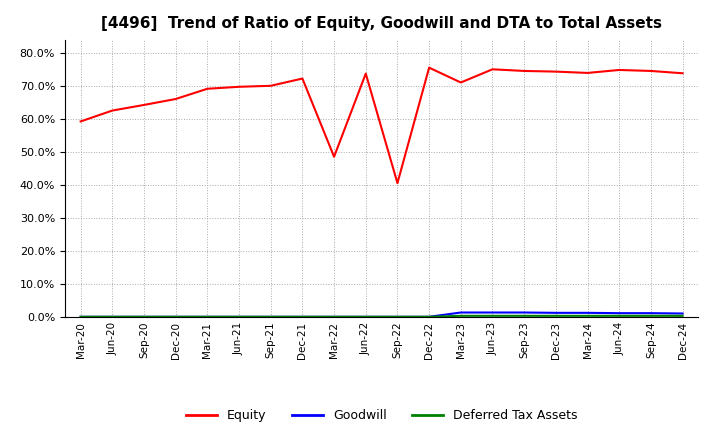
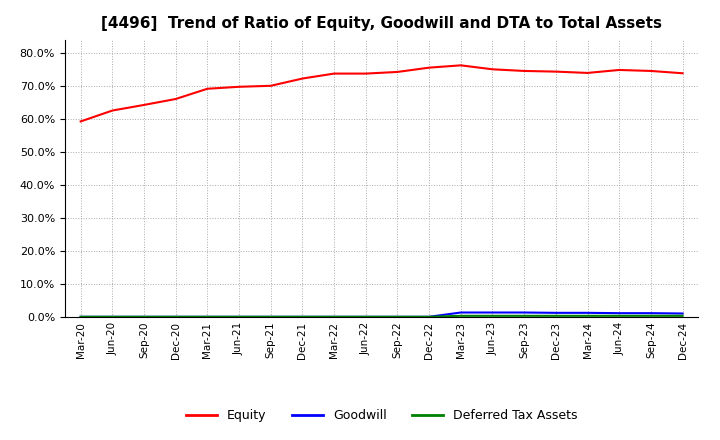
Equity/Mar-22: 48.5% -> 73.7%
Equity/Sep-22: 40.5% -> 74.2%
Equity/Mar-23: 71.0% -> 76.2%
